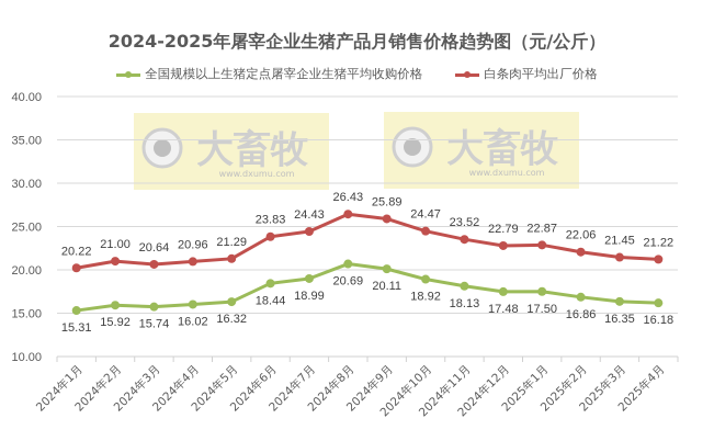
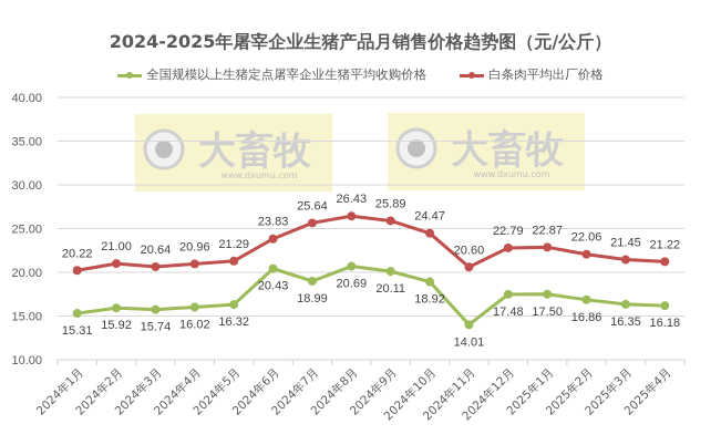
全国规模以上生猪定点屠宰企业生猪平均收购价格/2024年6月: 18.44 -> 20.43
白条肉平均出厂价格/2024年7月: 24.43 -> 25.64
全国规模以上生猪定点屠宰企业生猪平均收购价格/2024年11月: 18.13 -> 14.01
白条肉平均出厂价格/2024年11月: 23.52 -> 20.60
